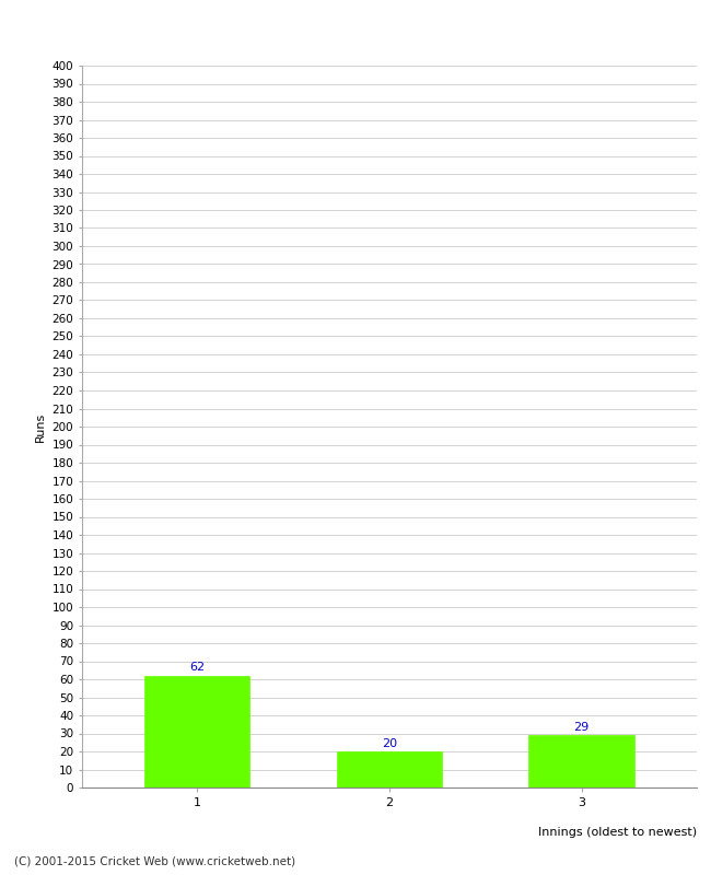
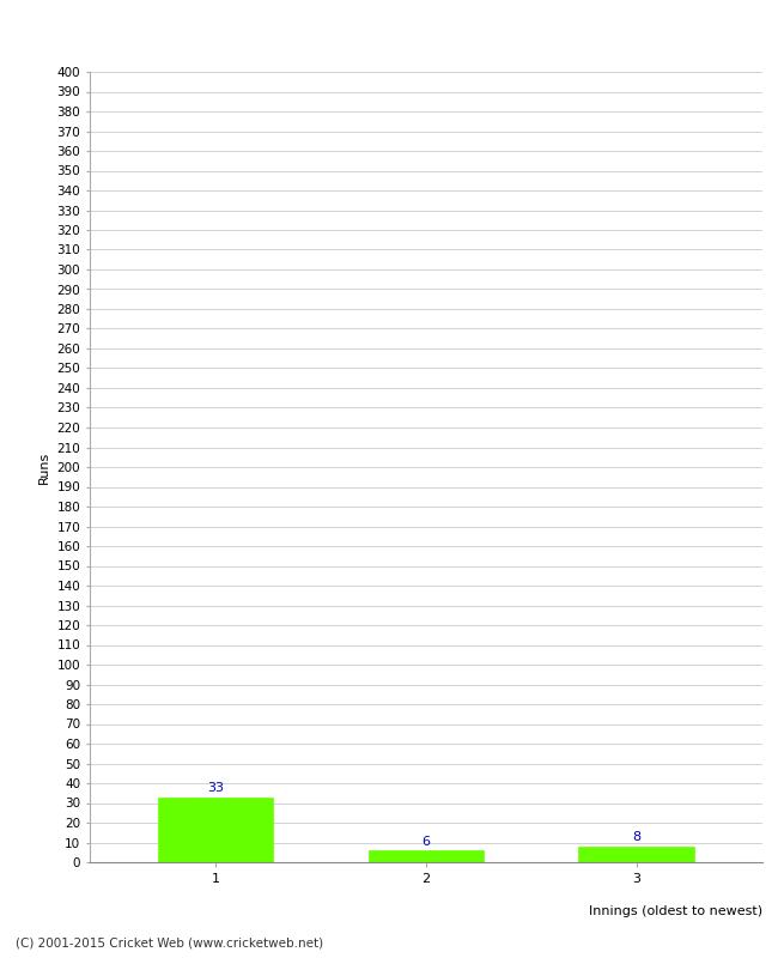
1: 62 -> 33
2: 20 -> 6
3: 29 -> 8
